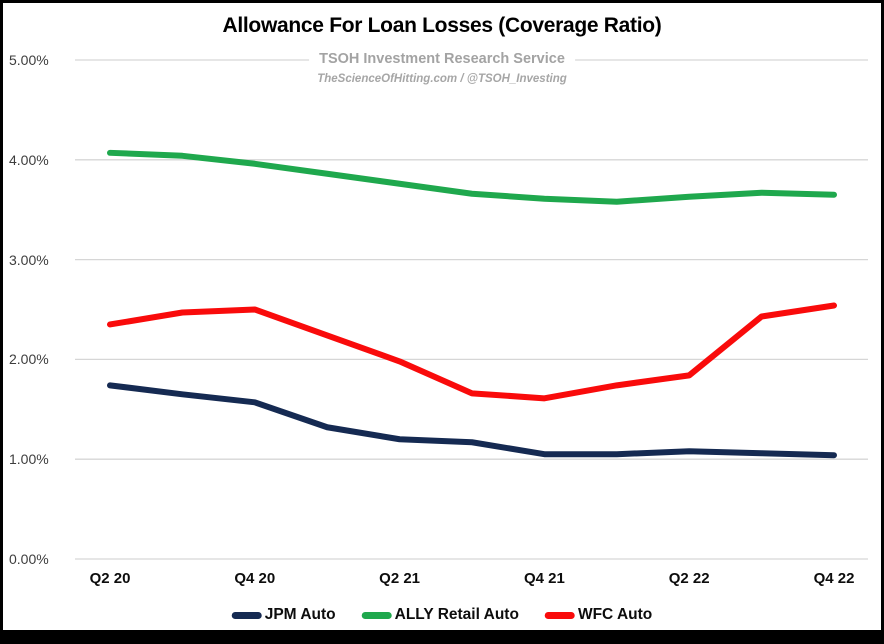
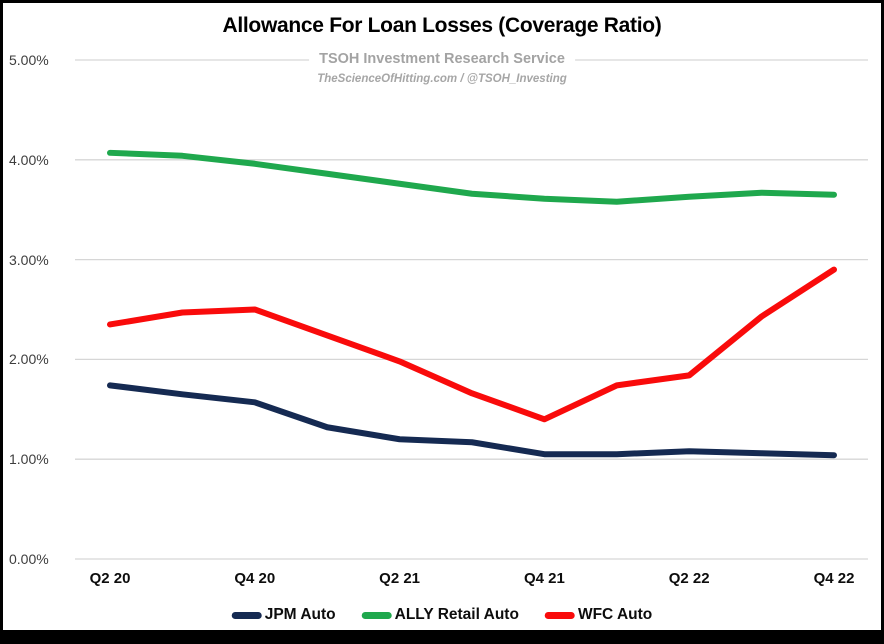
WFC Auto/Q4 21: 1.6% -> 1.4%
WFC Auto/Q4 22: 2.5% -> 2.9%
